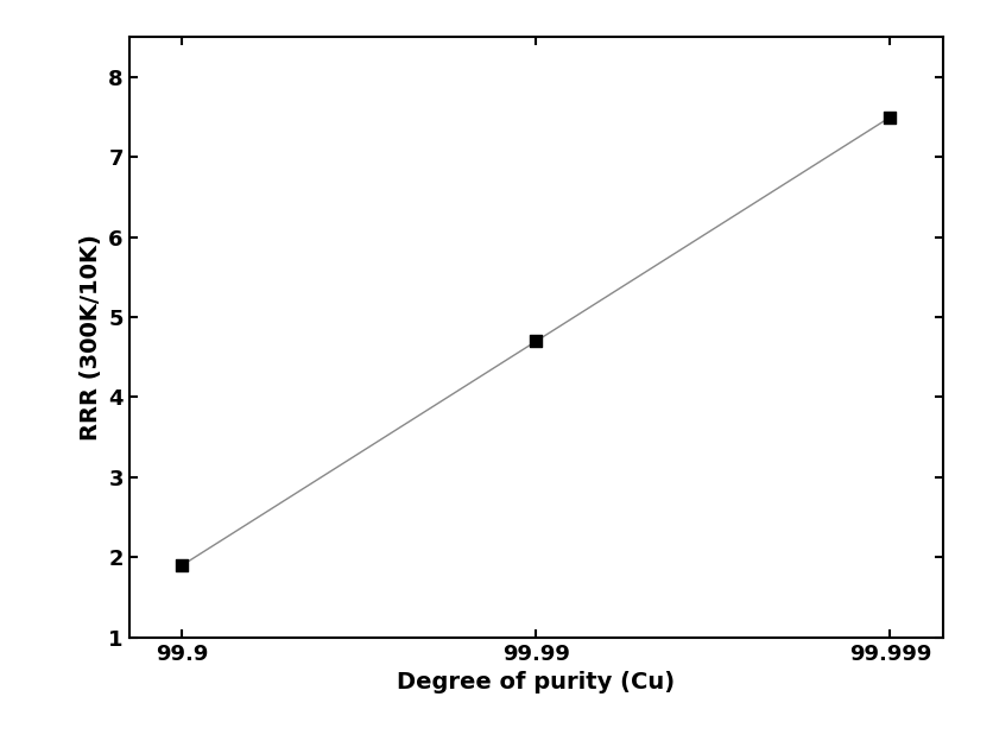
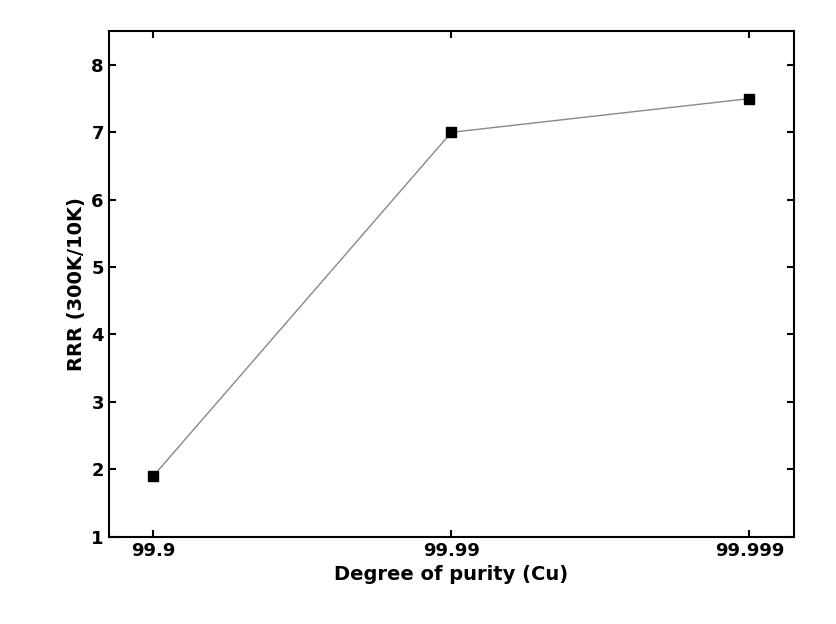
99.99: 4.7 -> 7.0
